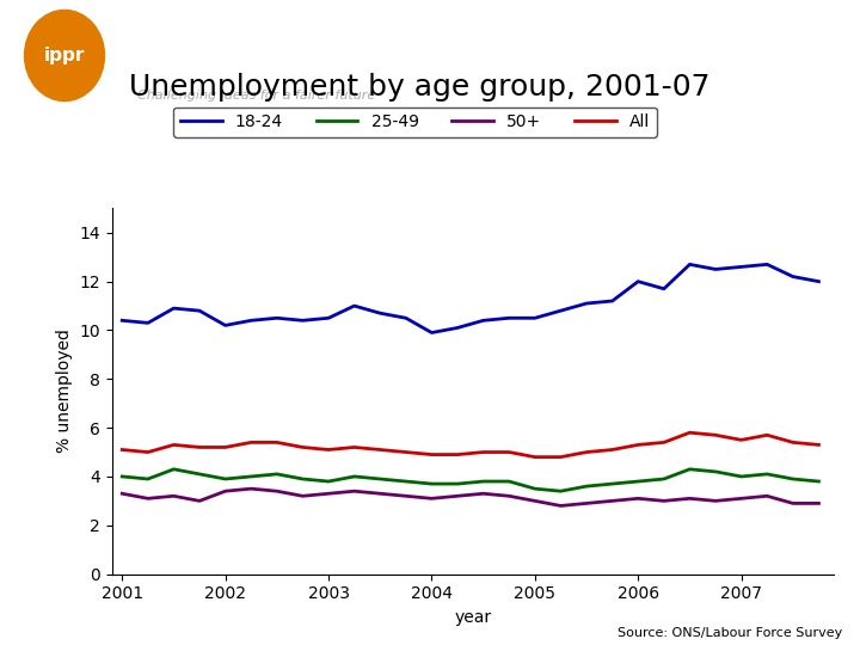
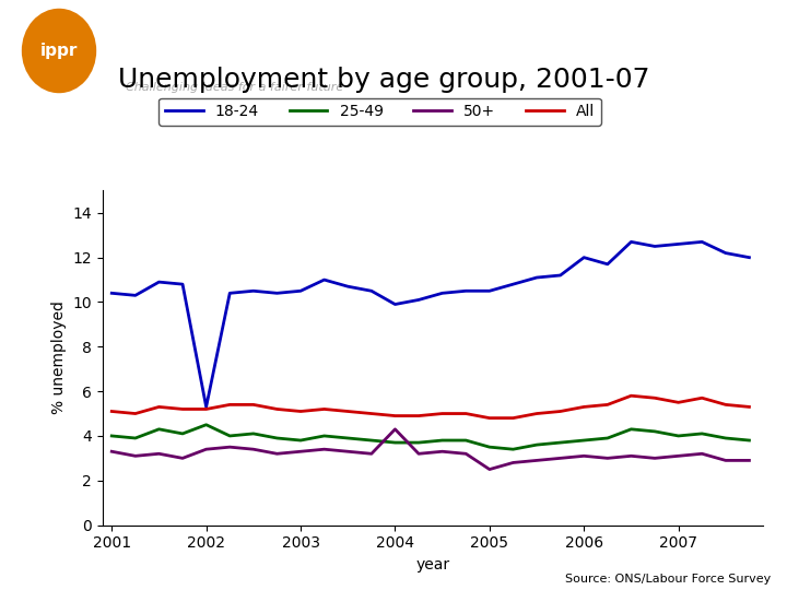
18-24/2002: 10.2 -> 5.3
25-49/2002: 3.9 -> 4.5
50+/2004: 3.1 -> 4.3
50+/2005: 3.0 -> 2.5
